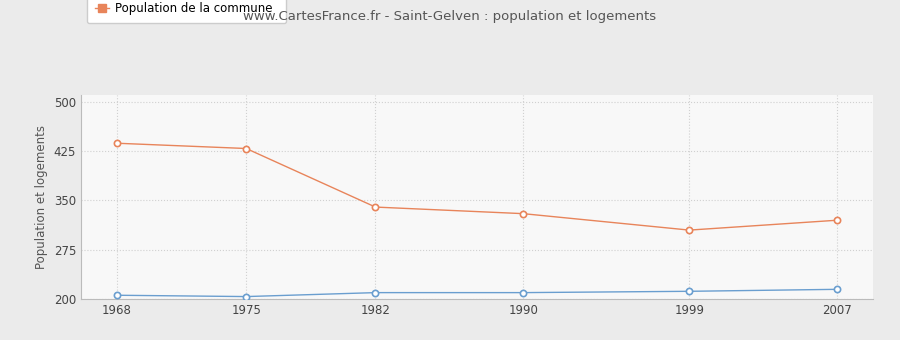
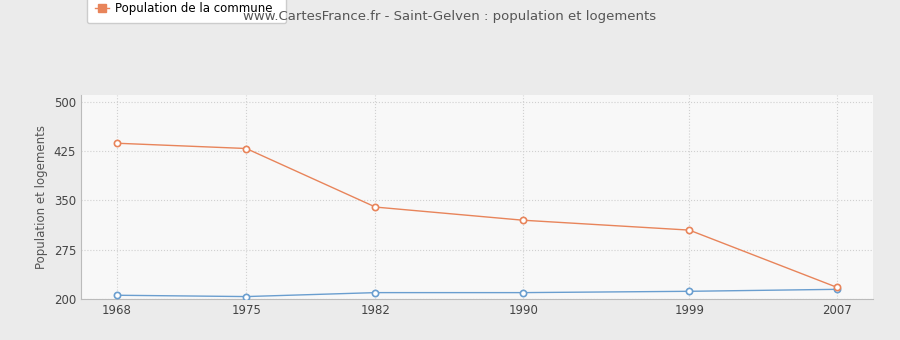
Population de la commune/1990: 330 -> 320
Population de la commune/2007: 320 -> 218
